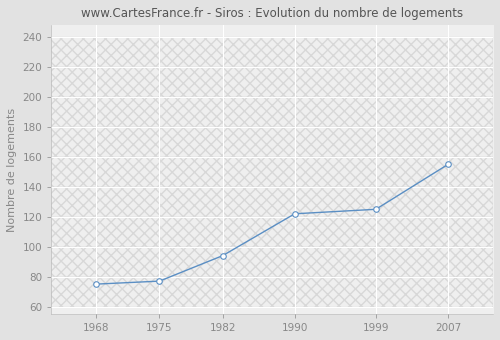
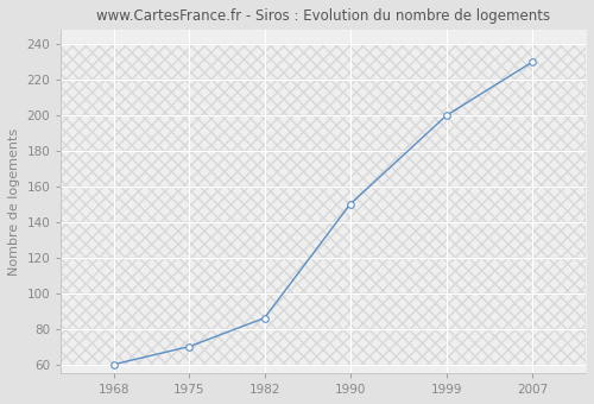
1968: 75 -> 60
1975: 77 -> 70
1982: 94 -> 86
1990: 122 -> 150
1999: 125 -> 200
2007: 155 -> 230
